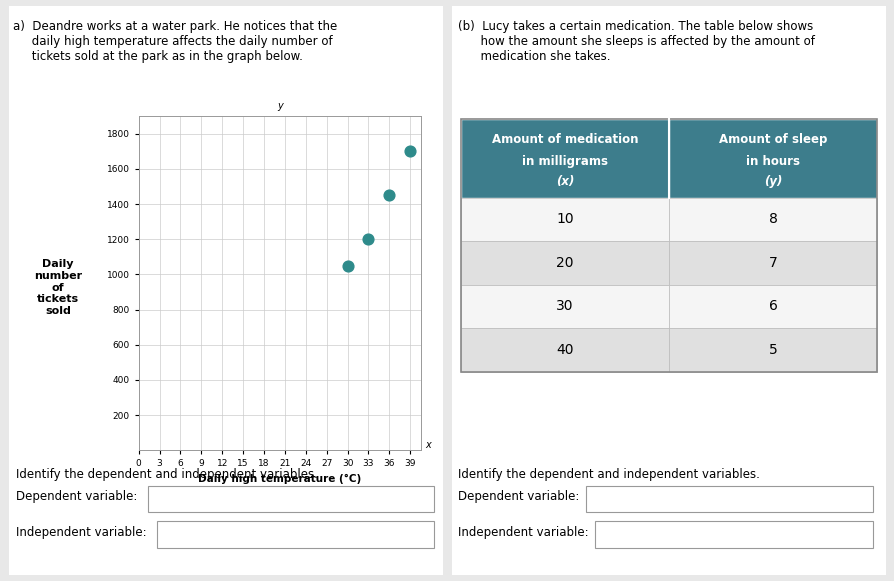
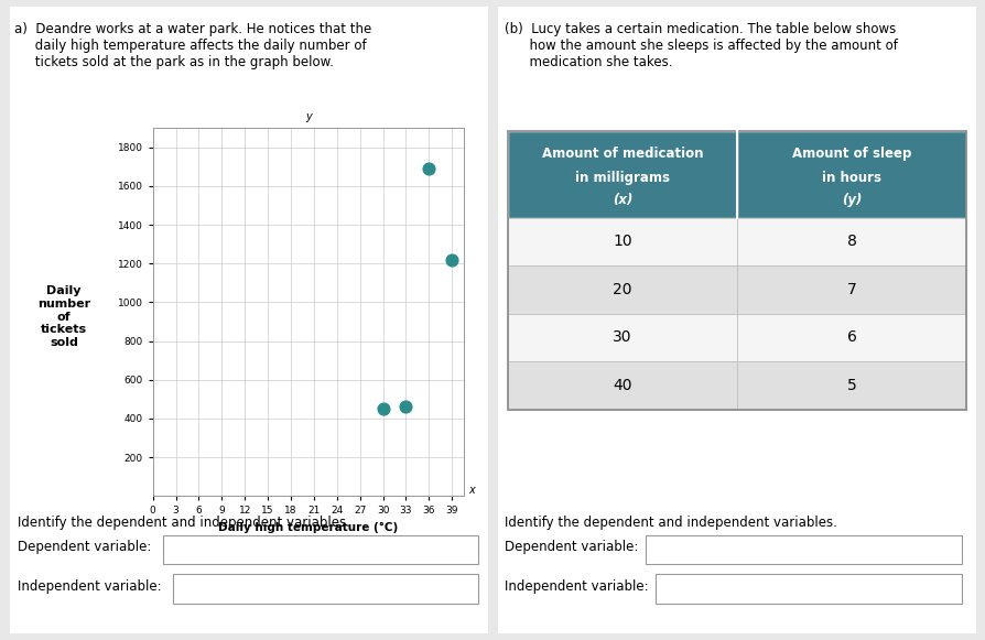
30: 1050 -> 450
33: 1200 -> 460
36: 1450 -> 1690
39: 1700 -> 1220
